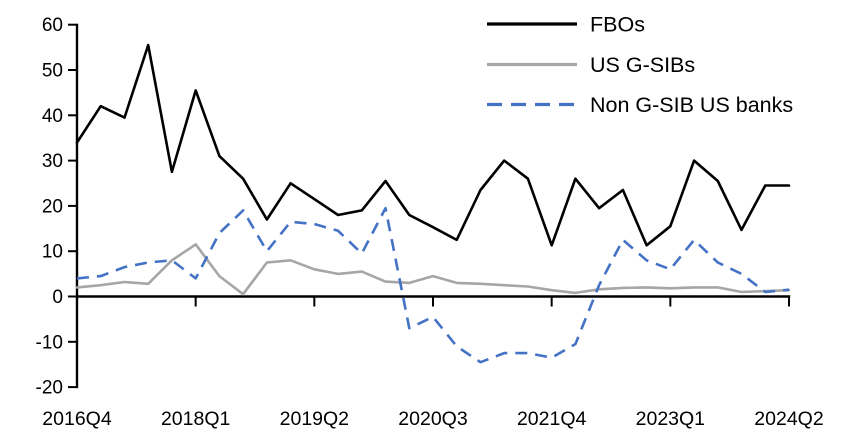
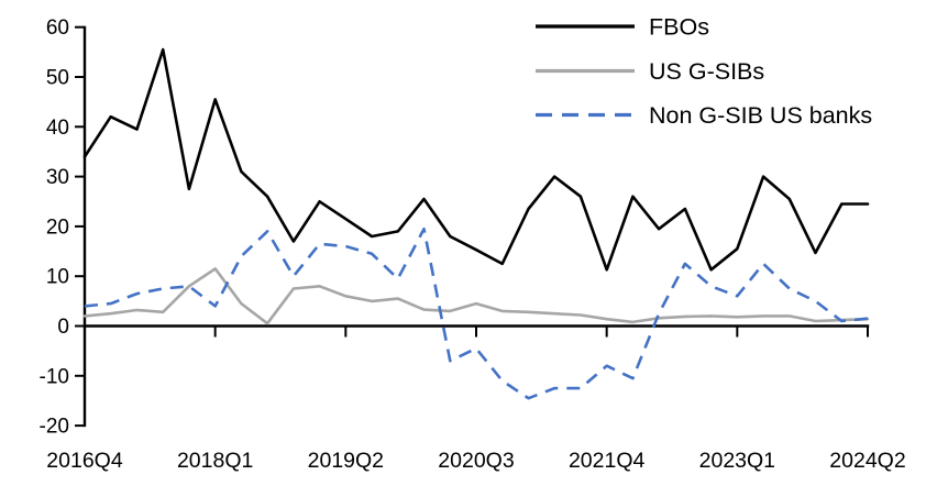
Non G-SIB US banks/2021Q4: -14 -> -8
